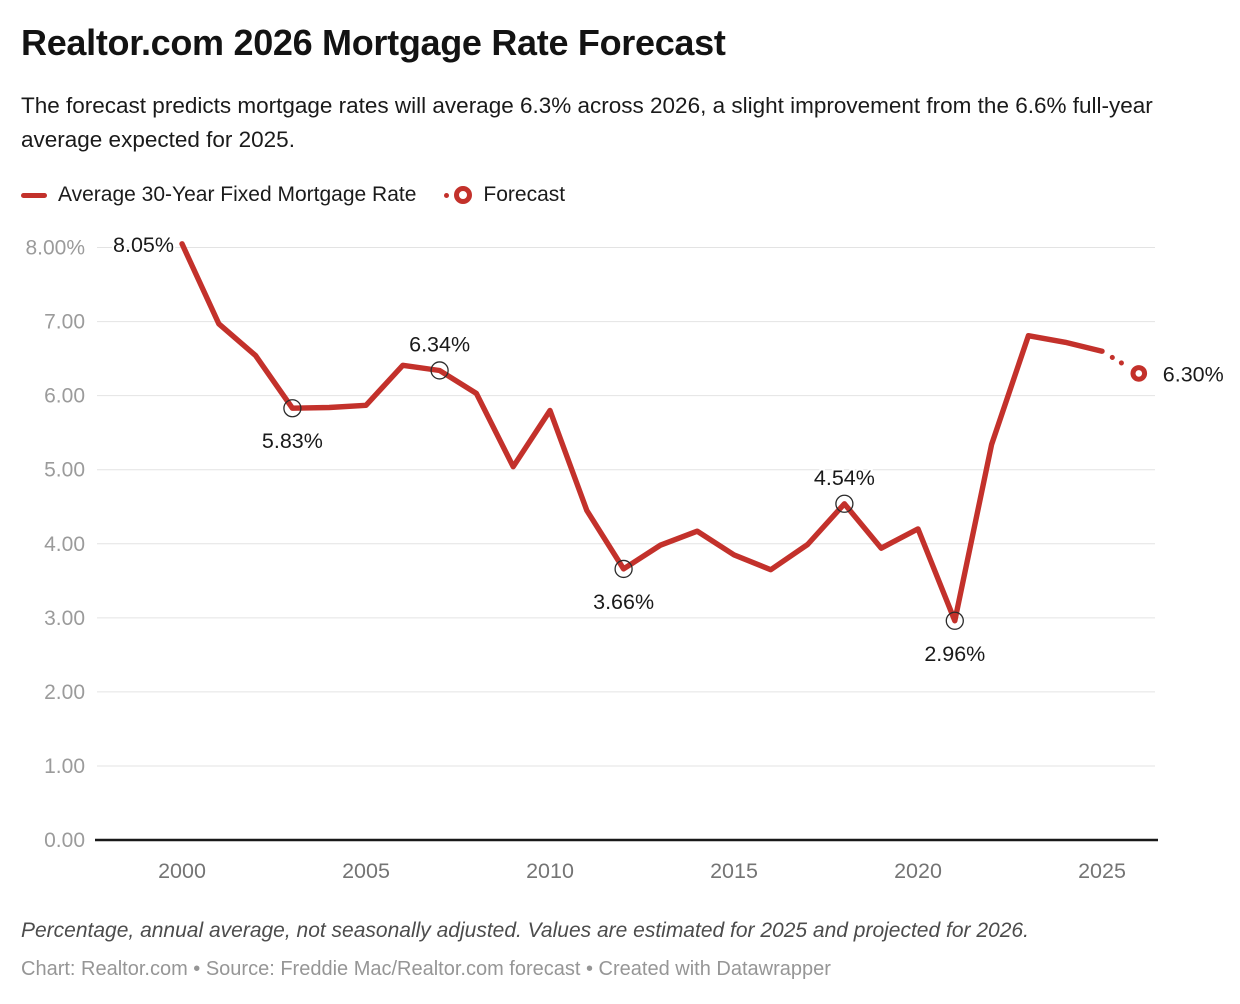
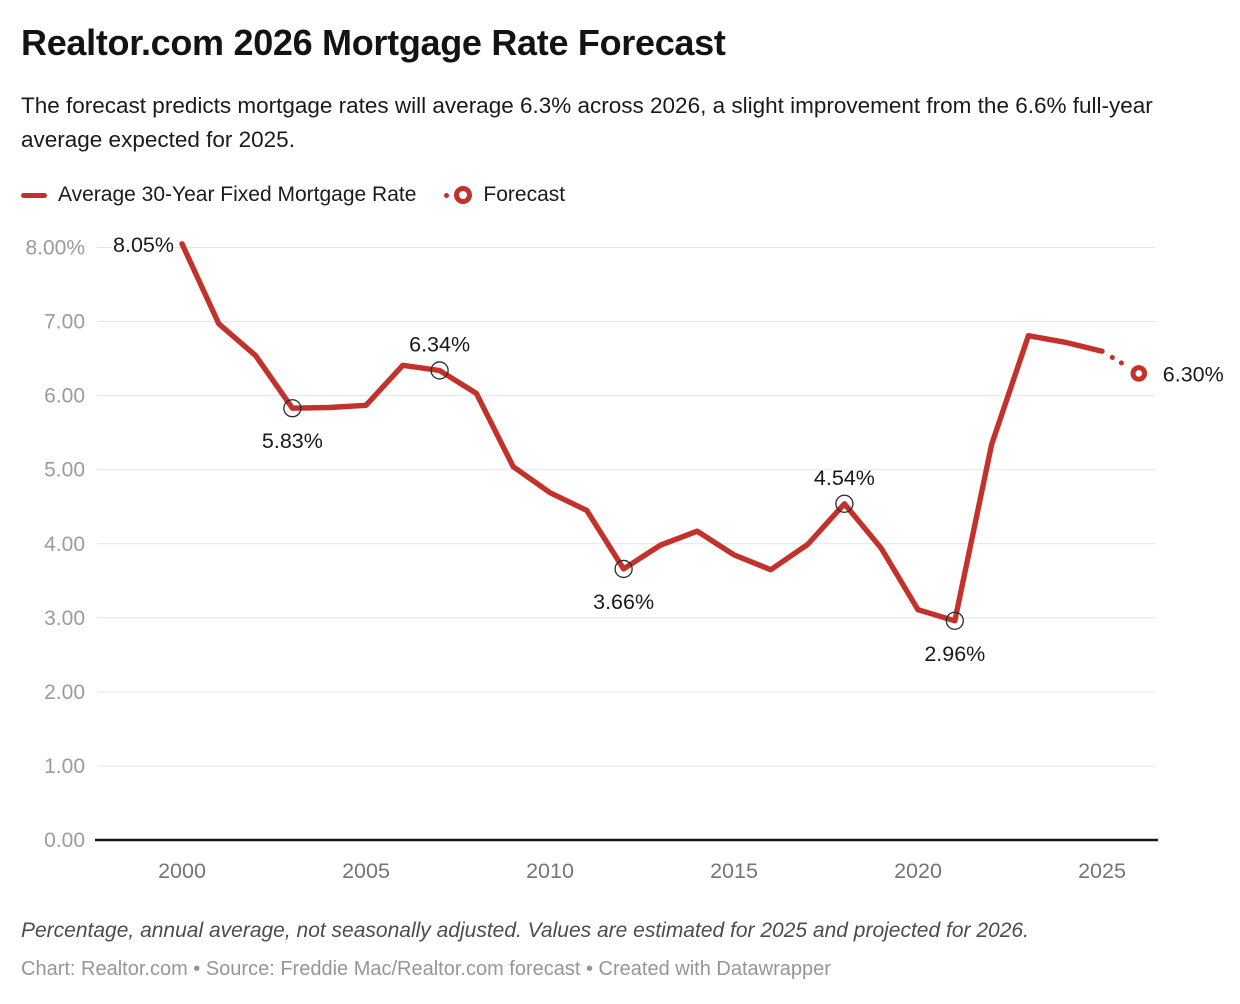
Average 30-Year Fixed Mortgage Rate/2010: 5.8% -> 4.7%
Average 30-Year Fixed Mortgage Rate/2020: 4.2% -> 3.1%
